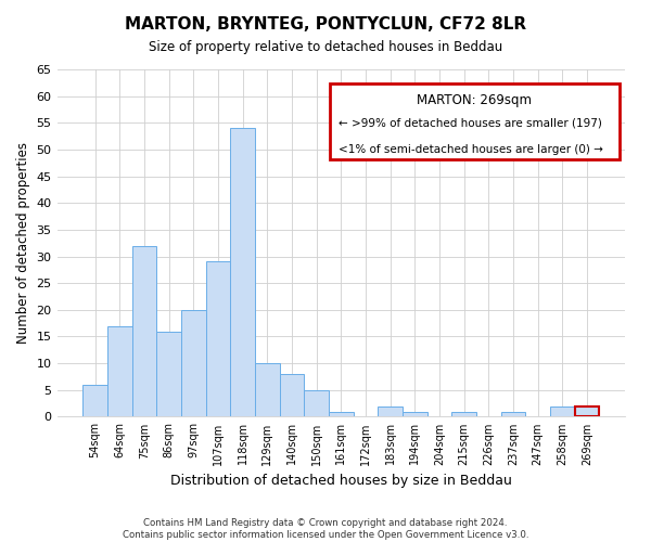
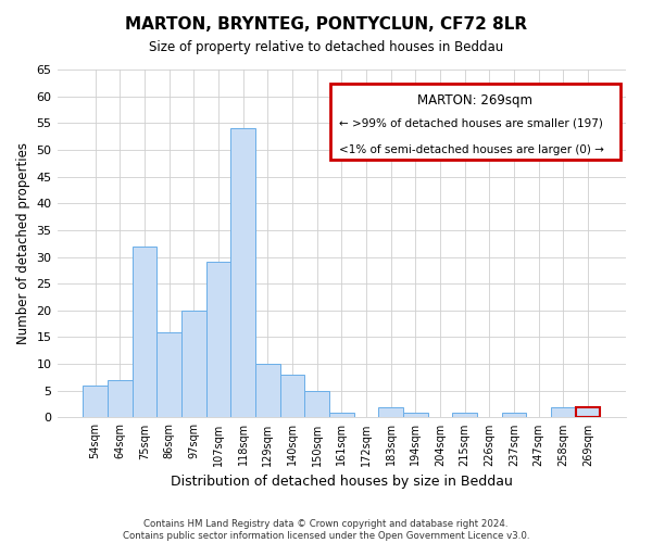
64sqm: 17 -> 7
